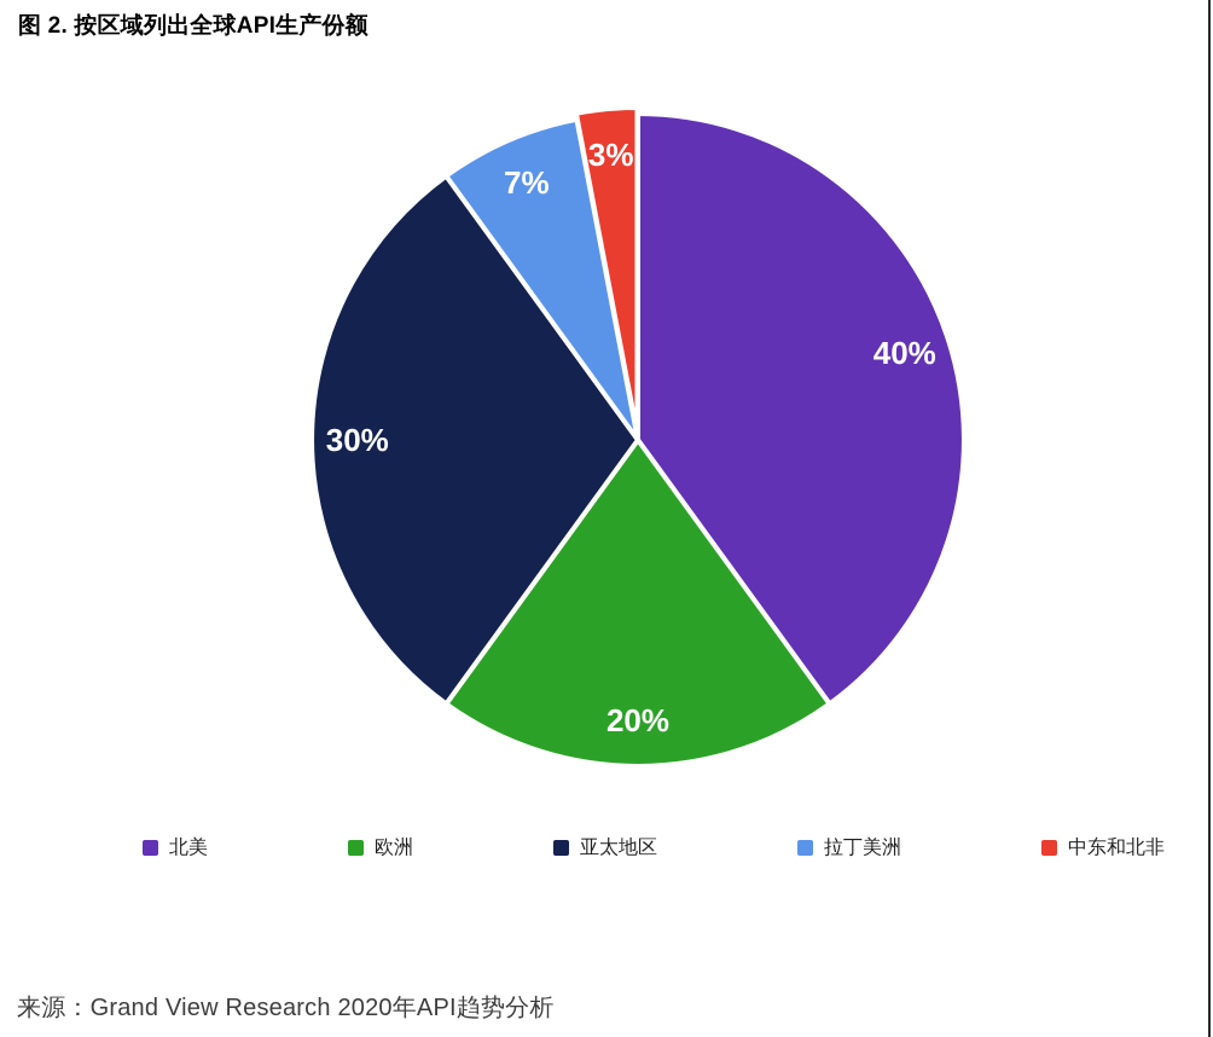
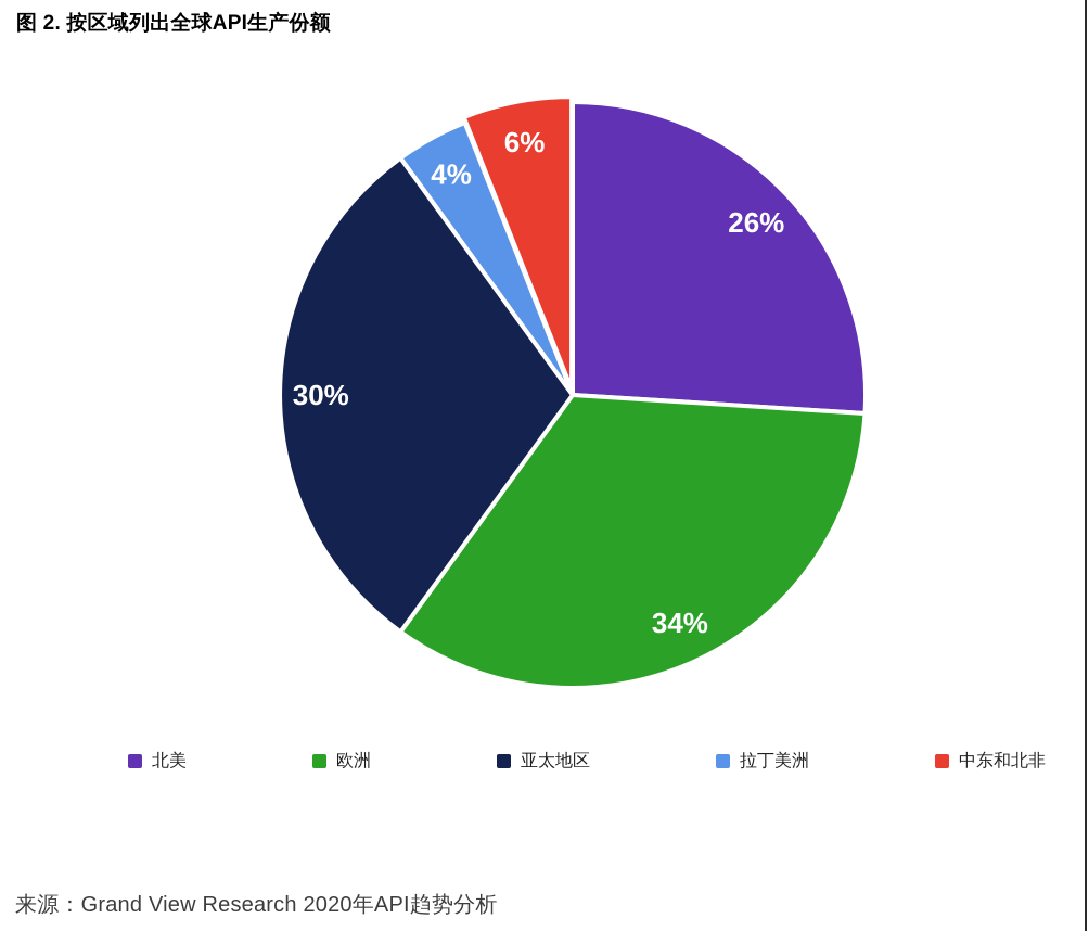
北美: 40% -> 26%
欧洲: 20% -> 34%
拉丁美洲: 7% -> 4%
中东和北非: 3% -> 6%
